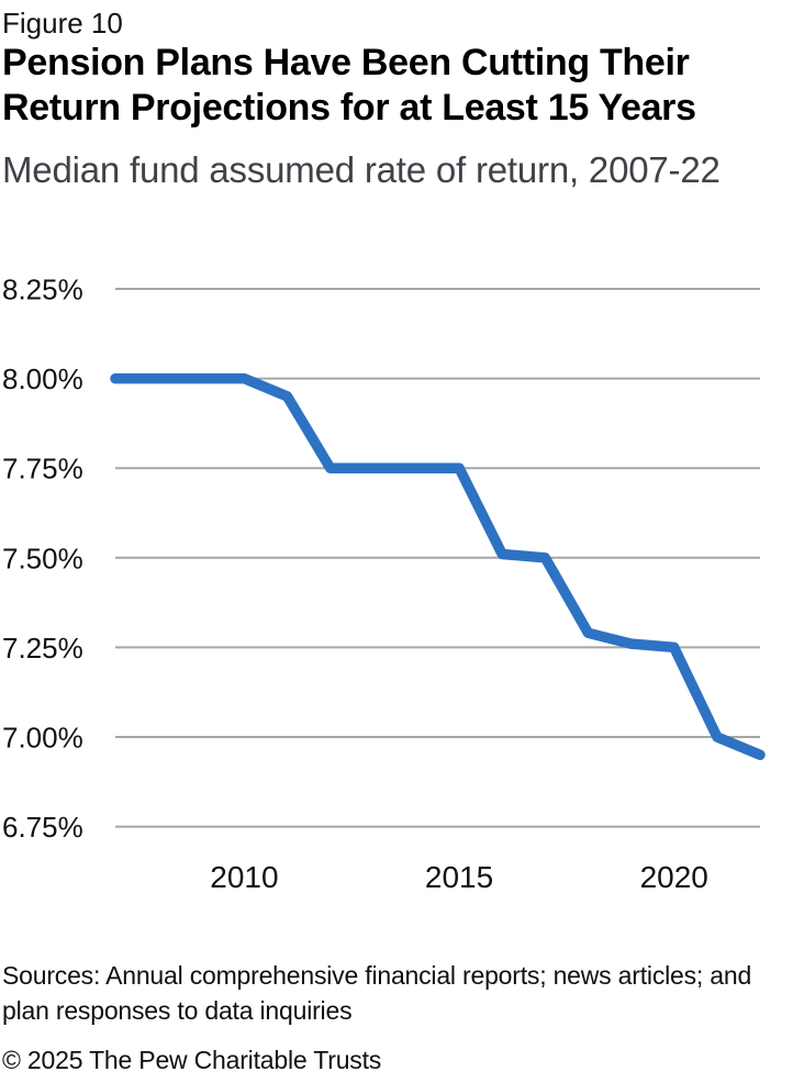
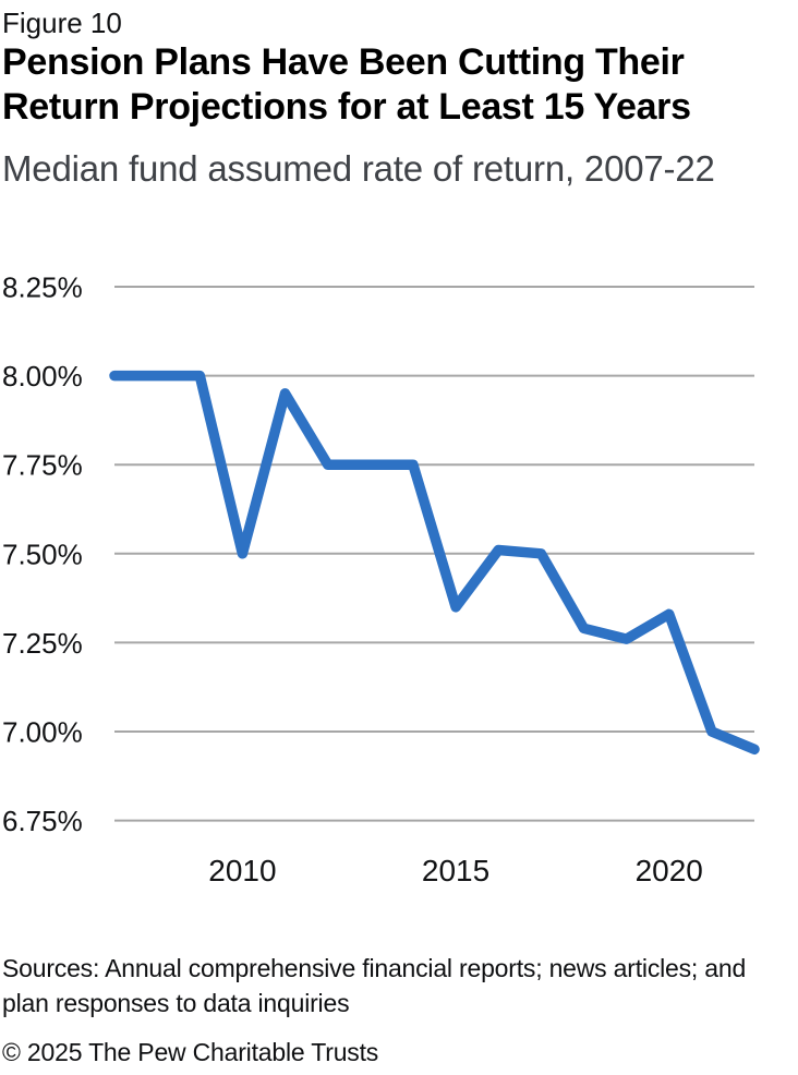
2010: 8.00% -> 7.50%
2015: 7.75% -> 7.35%
2020: 7.25% -> 7.33%
